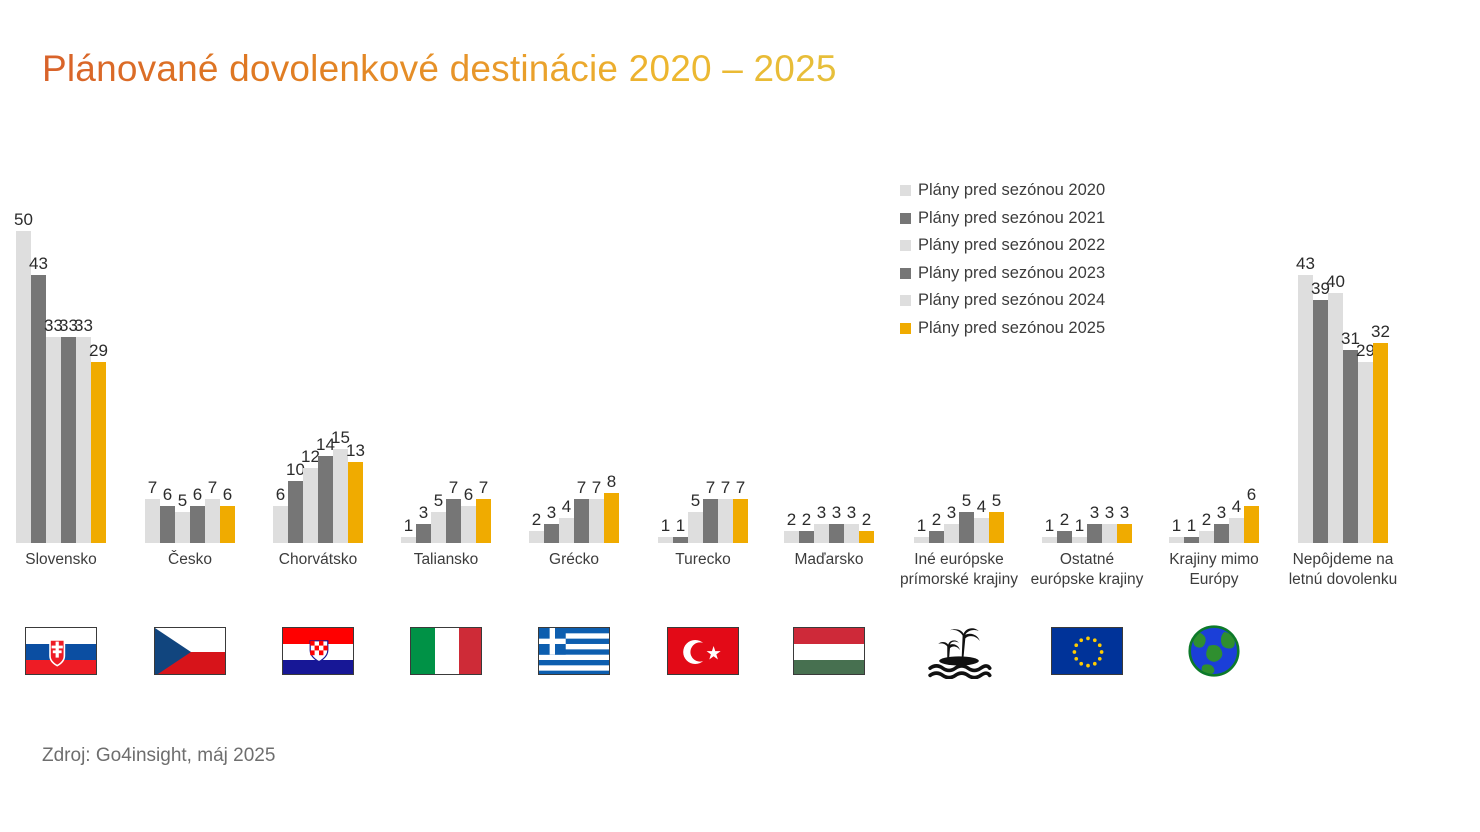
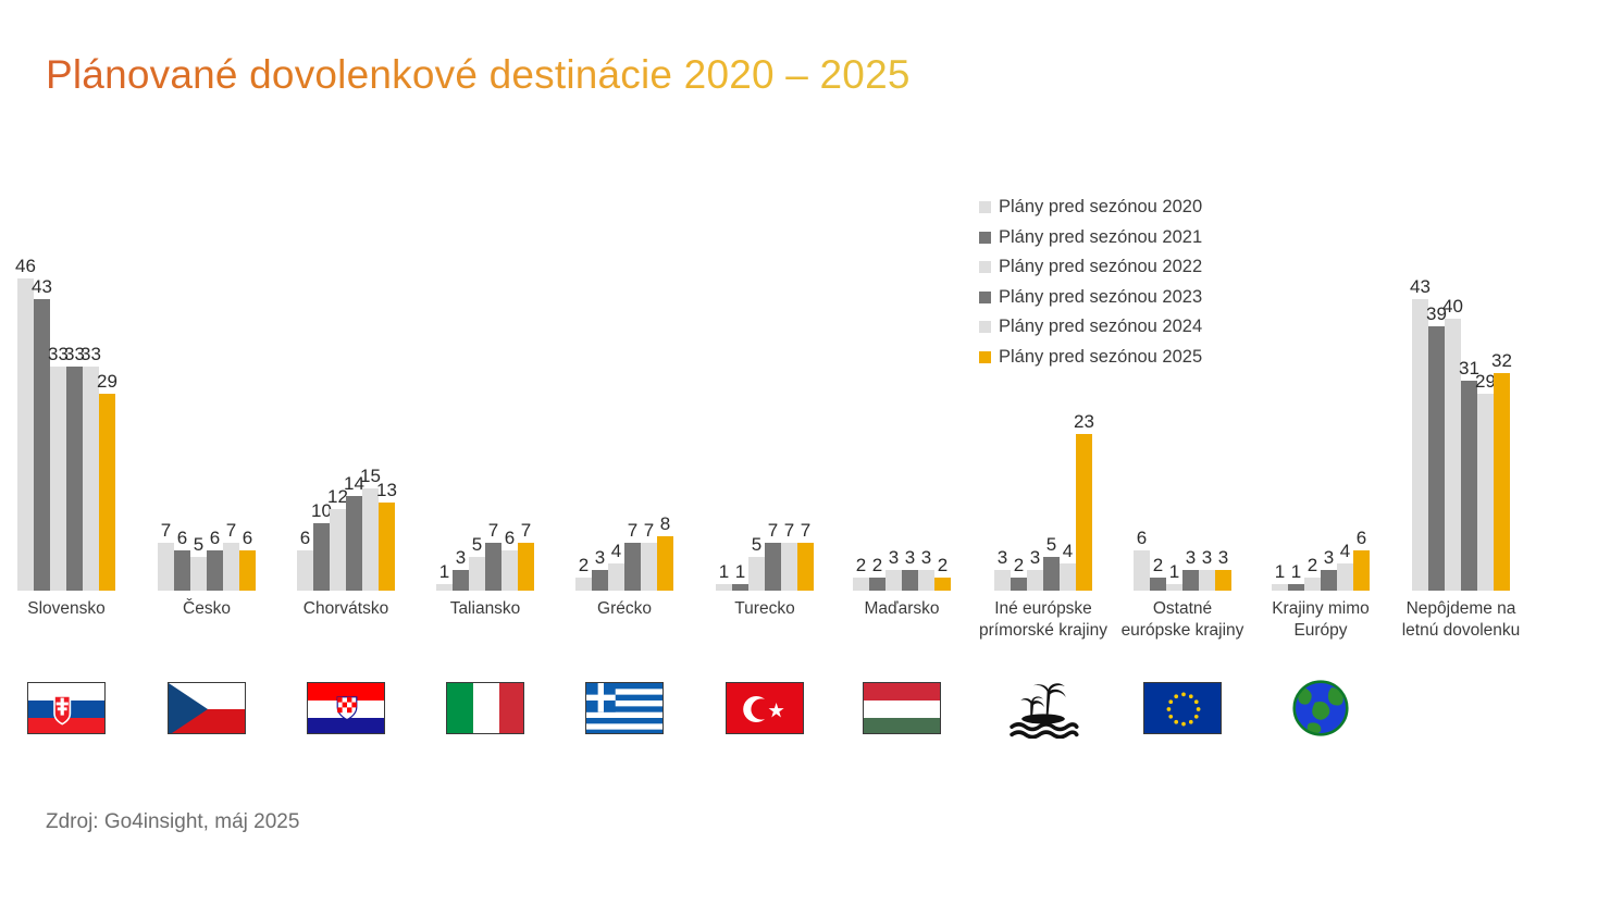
Plány pred sezónou 2020/Slovensko: 50 -> 46
Plány pred sezónou 2020/Iné európske prímorské krajiny: 1 -> 3
Plány pred sezónou 2025/Iné európske prímorské krajiny: 5 -> 23
Plány pred sezónou 2020/Ostatné európske krajiny: 1 -> 6
